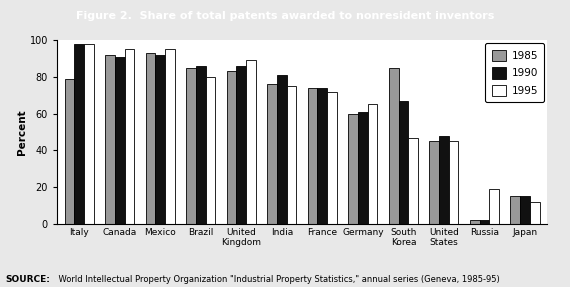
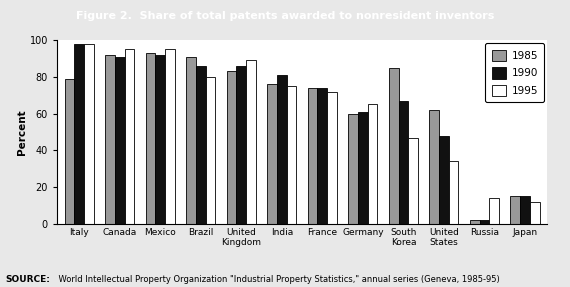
1985/Brazil: 85 -> 91
1985/United States: 45 -> 62
1995/United States: 45 -> 34
1995/Russia: 19 -> 14
